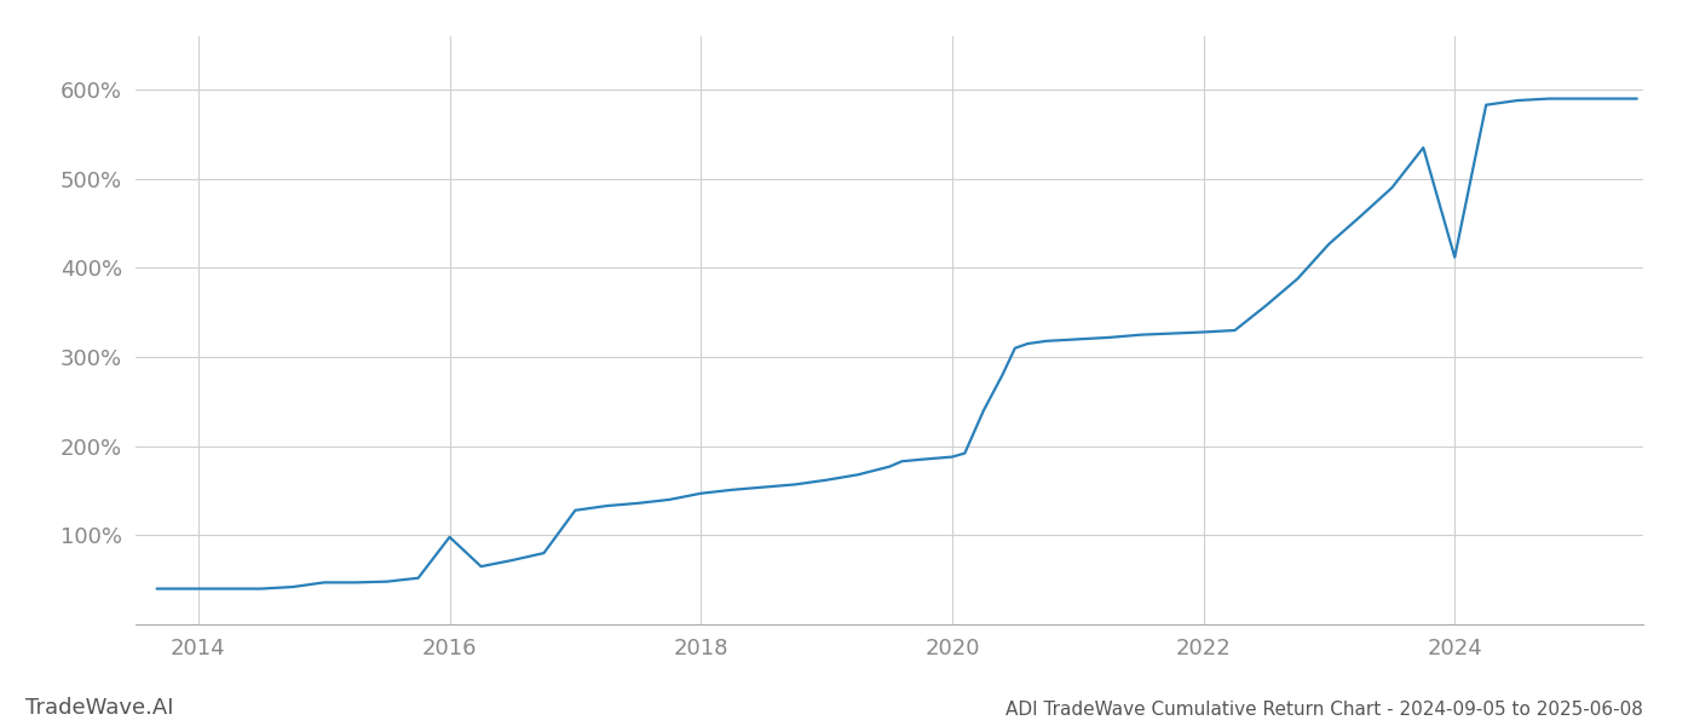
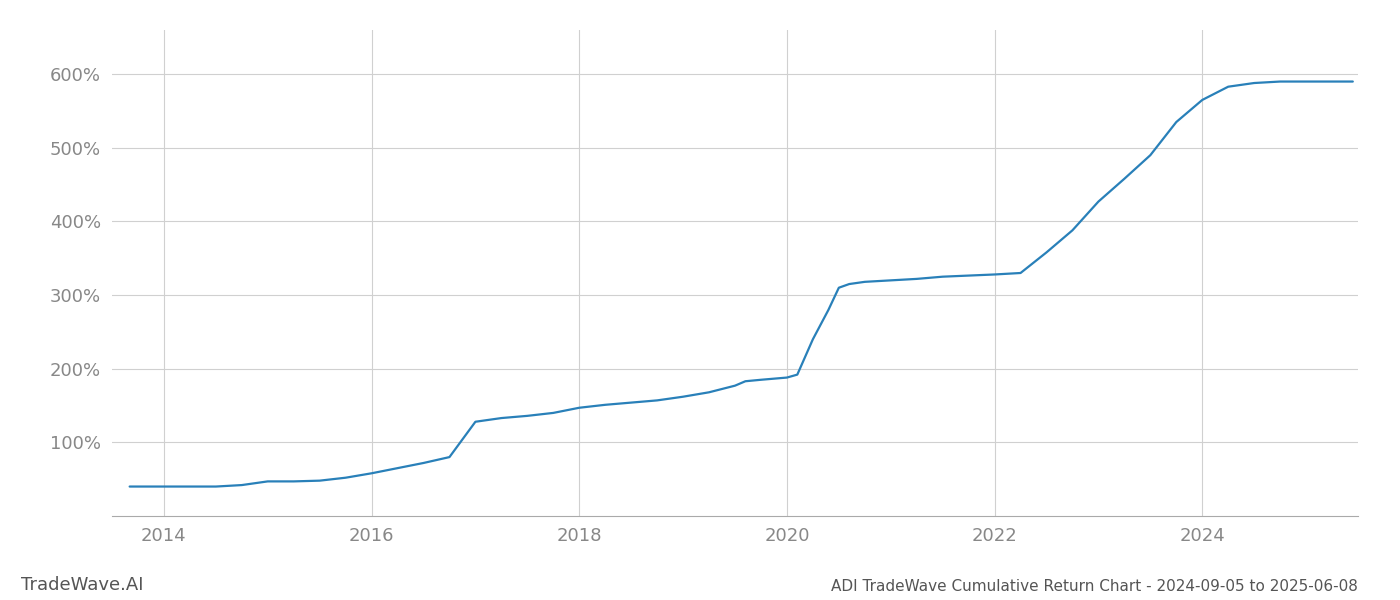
2016: 98% -> 58%
2024: 412% -> 565%
